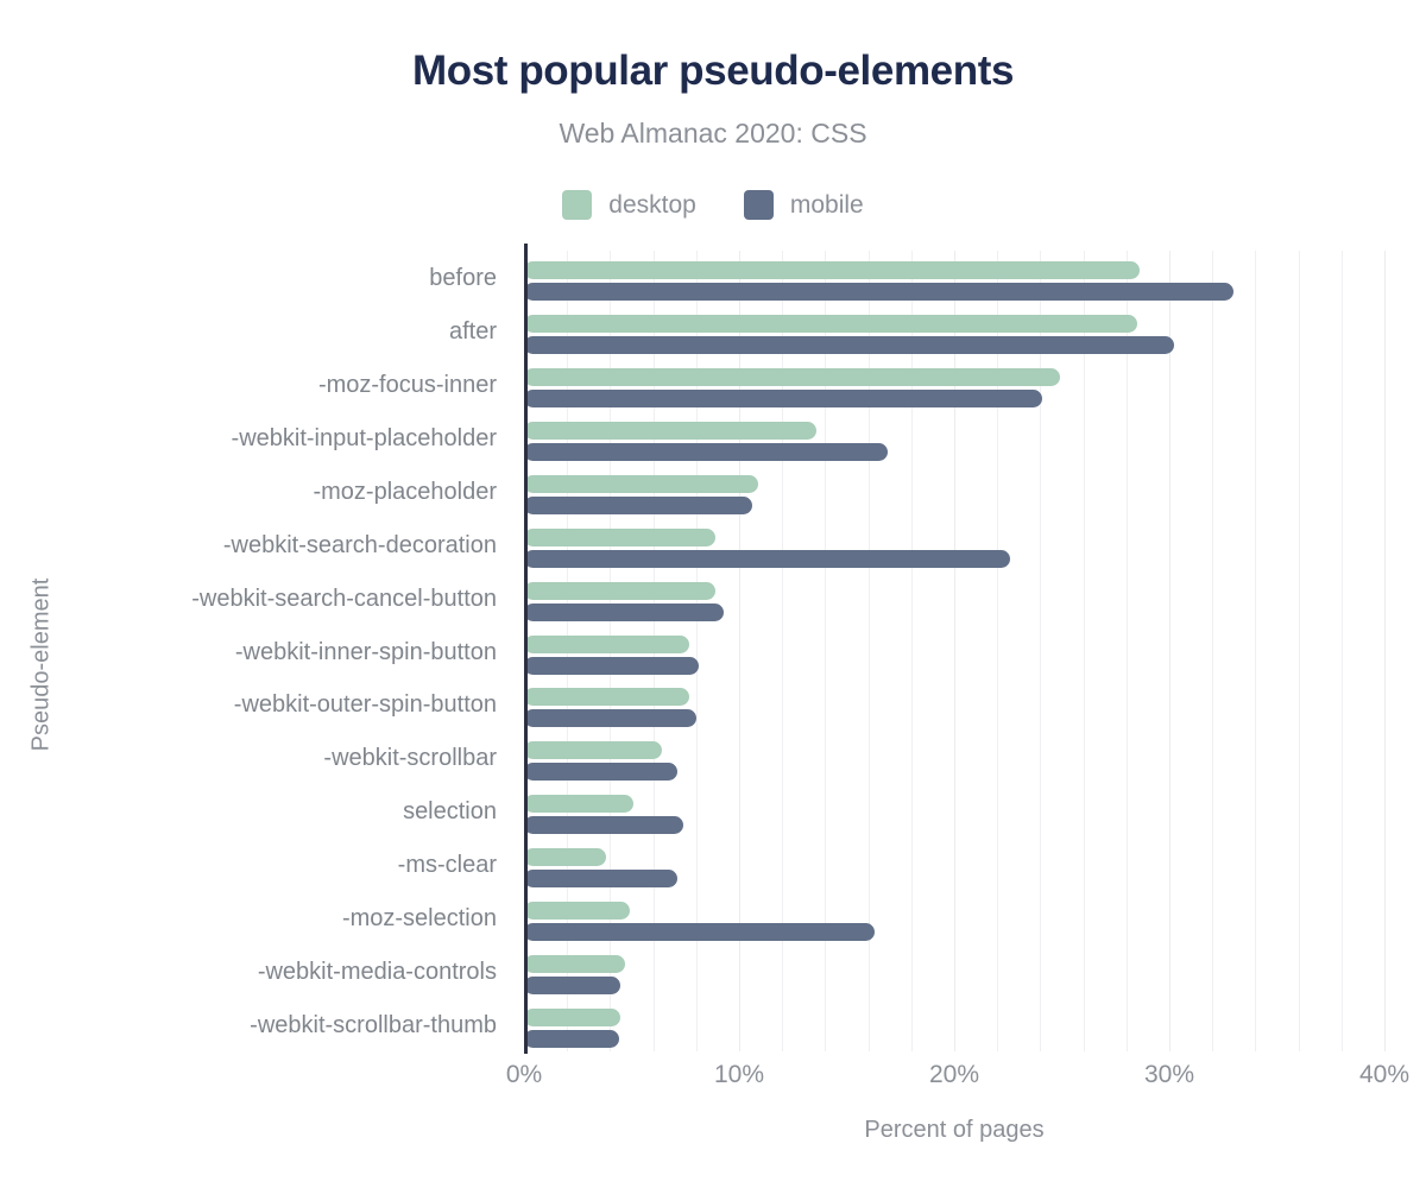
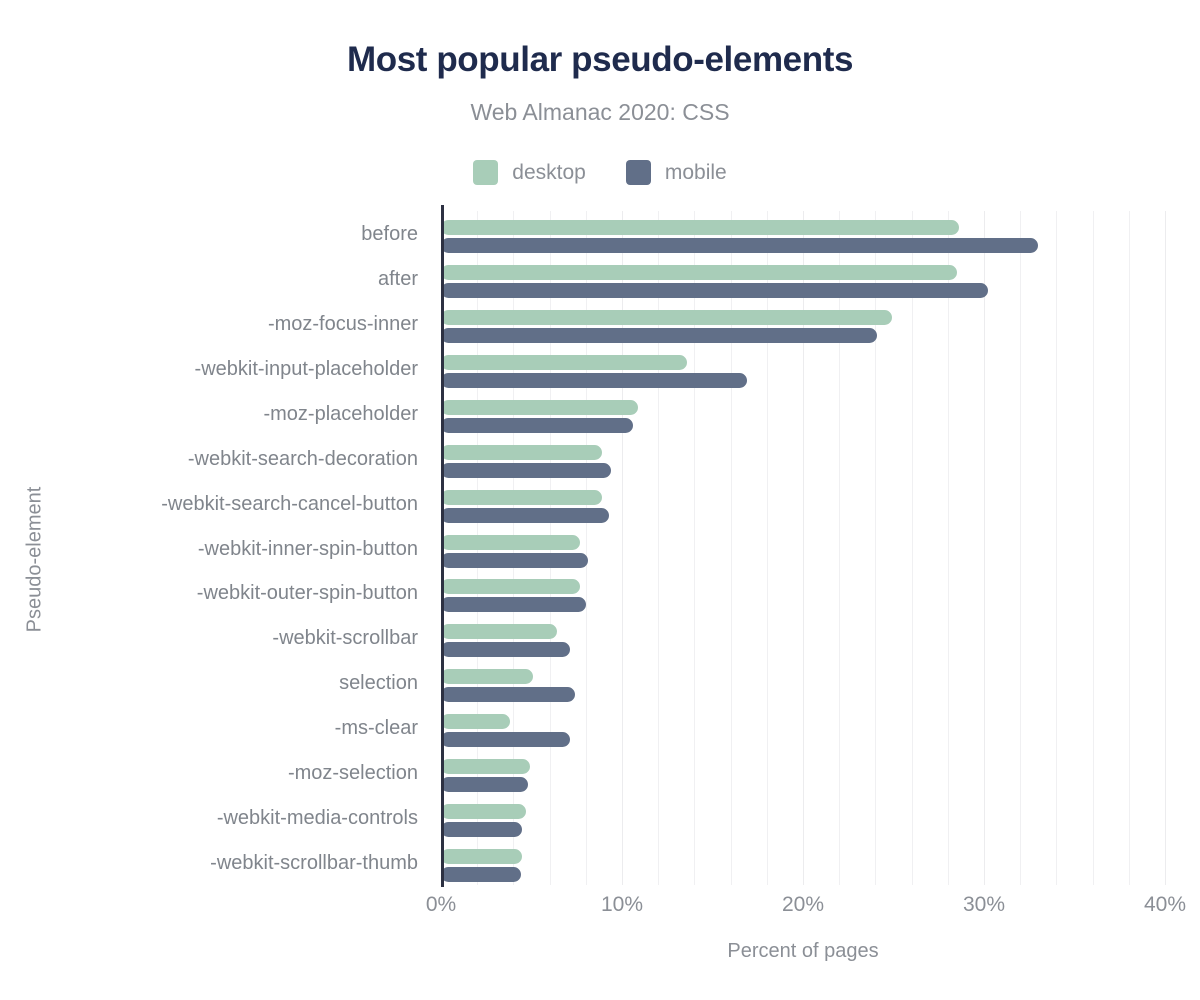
mobile/-webkit-search-decoration: 22.6% -> 9.4%
mobile/-moz-selection: 16.3% -> 4.8%
